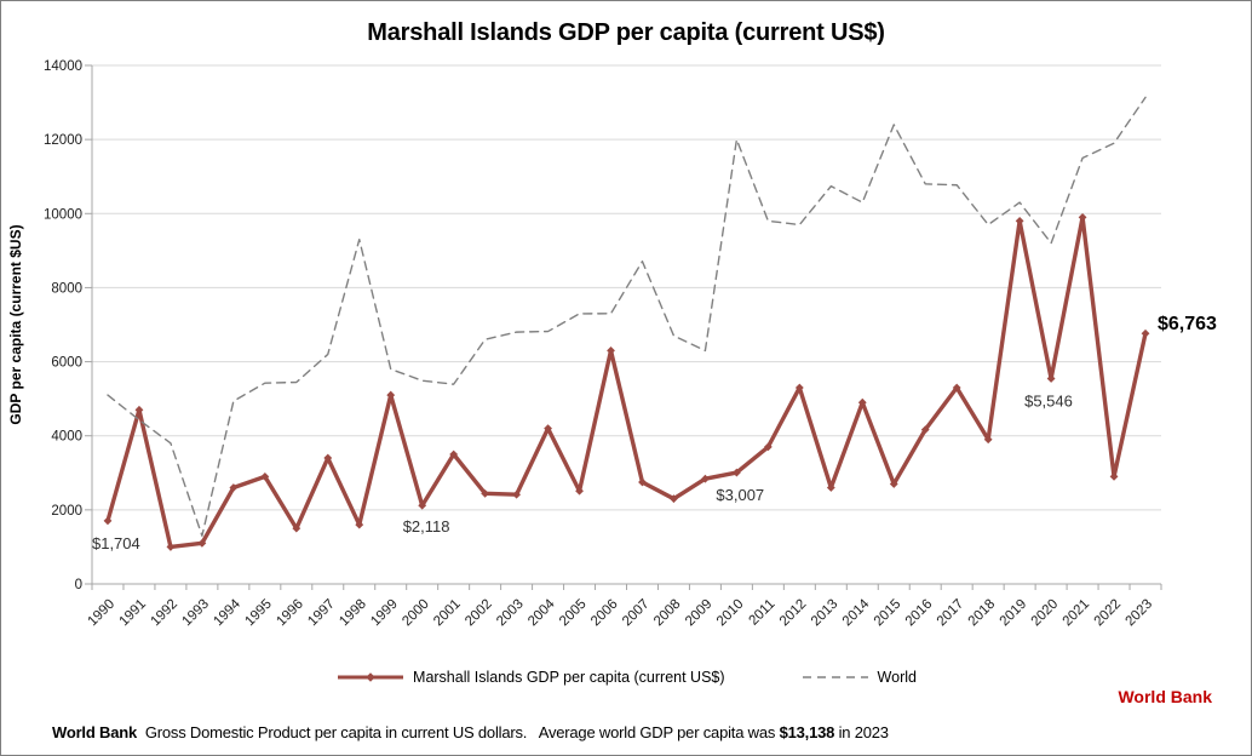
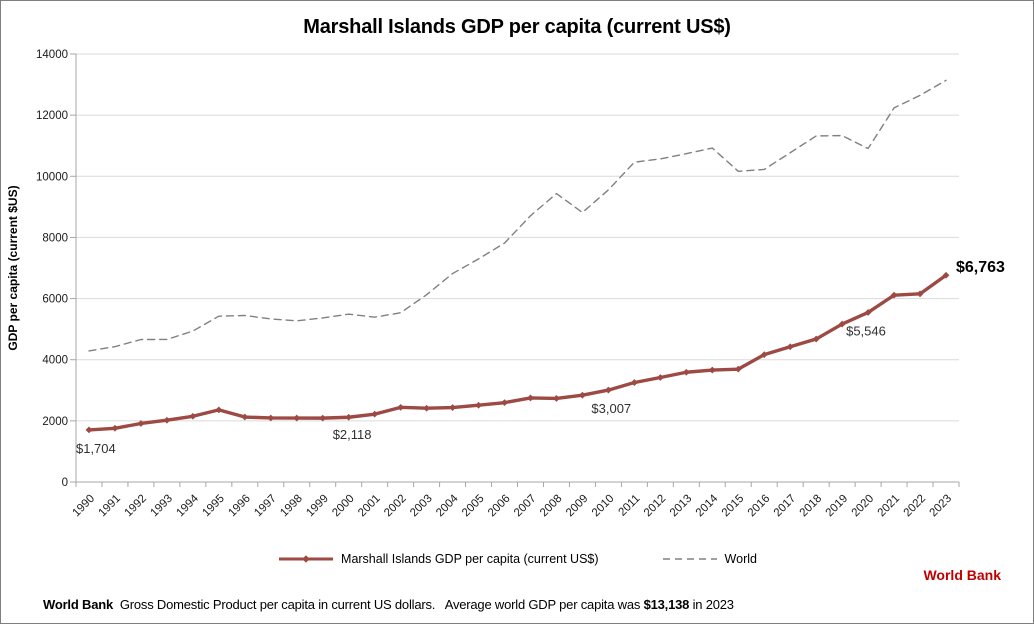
World/1990: 5100 -> 4300
Marshall Islands GDP per capita (current US$)/1991: 4700 -> 1800
Marshall Islands GDP per capita (current US$)/1992: 1000 -> 1900
World/1992: 3800 -> 4700
Marshall Islands GDP per capita (current US$)/1993: 1100 -> 2000
World/1993: 1300 -> 4700
Marshall Islands GDP per capita (current US$)/1994: 2600 -> 2200
Marshall Islands GDP per capita (current US$)/1995: 2900 -> 2400
Marshall Islands GDP per capita (current US$)/1996: 1500 -> 2100
Marshall Islands GDP per capita (current US$)/1997: 3400 -> 2100
World/1997: 6200 -> 5300
Marshall Islands GDP per capita (current US$)/1998: 1600 -> 2100
World/1998: 9300 -> 5300
Marshall Islands GDP per capita (current US$)/1999: 5100 -> 2100
World/1999: 5800 -> 5400
Marshall Islands GDP per capita (current US$)/2001: 3500 -> 2200
World/2002: 6600 -> 5500
World/2003: 6800 -> 6100
Marshall Islands GDP per capita (current US$)/2004: 4200 -> 2400
Marshall Islands GDP per capita (current US$)/2006: 6300 -> 2600
World/2006: 7300 -> 7800
Marshall Islands GDP per capita (current US$)/2008: 2300 -> 2700
World/2008: 6700 -> 9400
World/2009: 6300 -> 8800
World/2010: 12000 -> 9600
Marshall Islands GDP per capita (current US$)/2011: 3700 -> 3300
World/2011: 9800 -> 10500
Marshall Islands GDP per capita (current US$)/2012: 5300 -> 3400
World/2012: 9700 -> 10600
Marshall Islands GDP per capita (current US$)/2013: 2600 -> 3600
Marshall Islands GDP per capita (current US$)/2014: 4900 -> 3700
World/2014: 10300 -> 10900
Marshall Islands GDP per capita (current US$)/2015: 2700 -> 3700
World/2015: 12400 -> 10200
World/2016: 10800 -> 10200
Marshall Islands GDP per capita (current US$)/2017: 5300 -> 4400
Marshall Islands GDP per capita (current US$)/2018: 3900 -> 4700
World/2018: 9700 -> 11300
Marshall Islands GDP per capita (current US$)/2019: 9800 -> 5200
World/2019: 10300 -> 11300
World/2020: 9200 -> 10900
Marshall Islands GDP per capita (current US$)/2021: 9900 -> 6100
World/2021: 11500 -> 12200
Marshall Islands GDP per capita (current US$)/2022: 2900 -> 6200
World/2022: 11900 -> 12600
